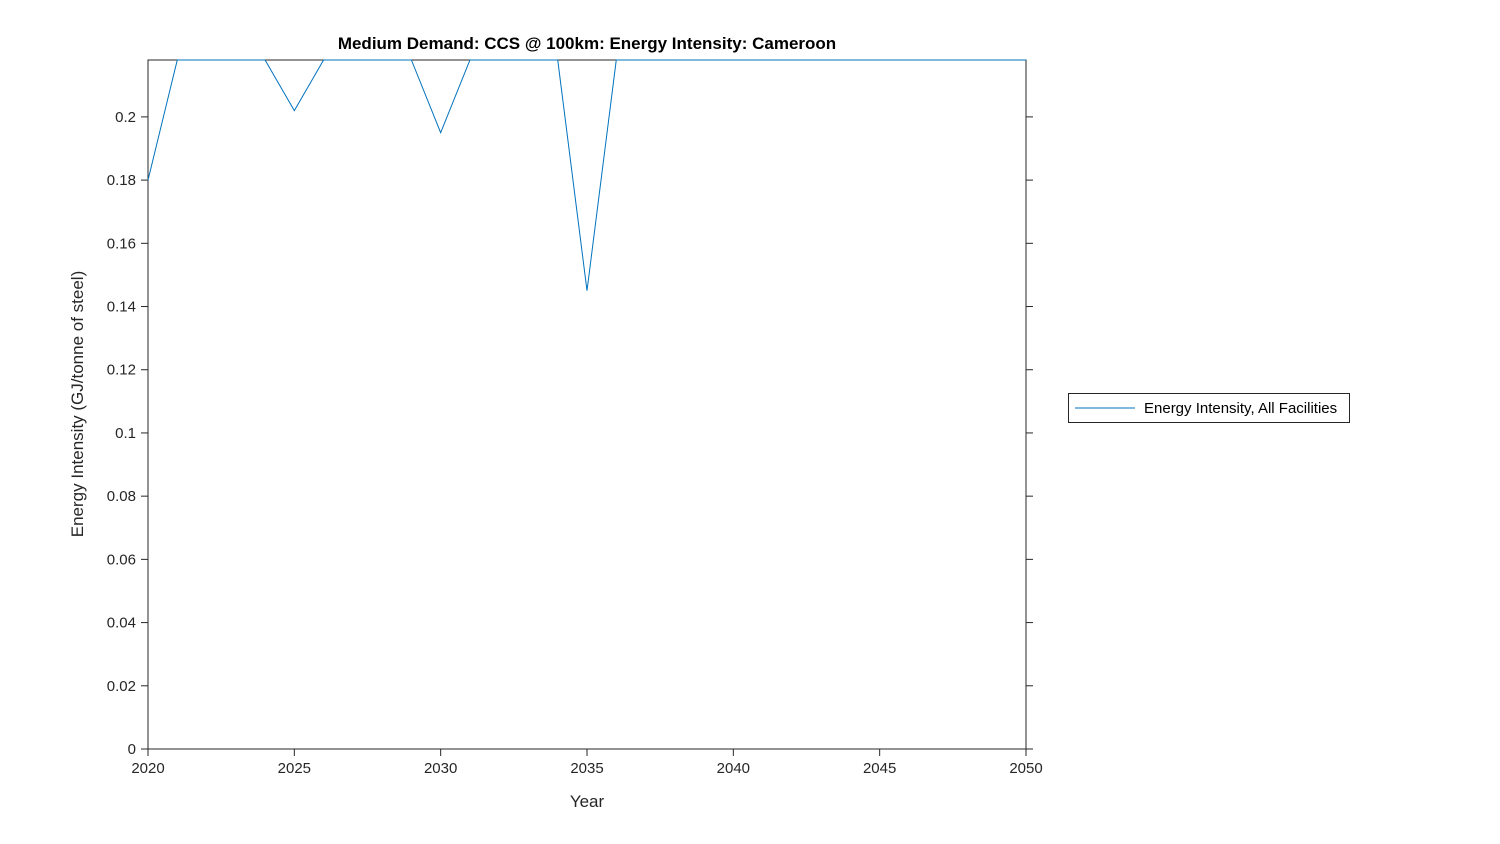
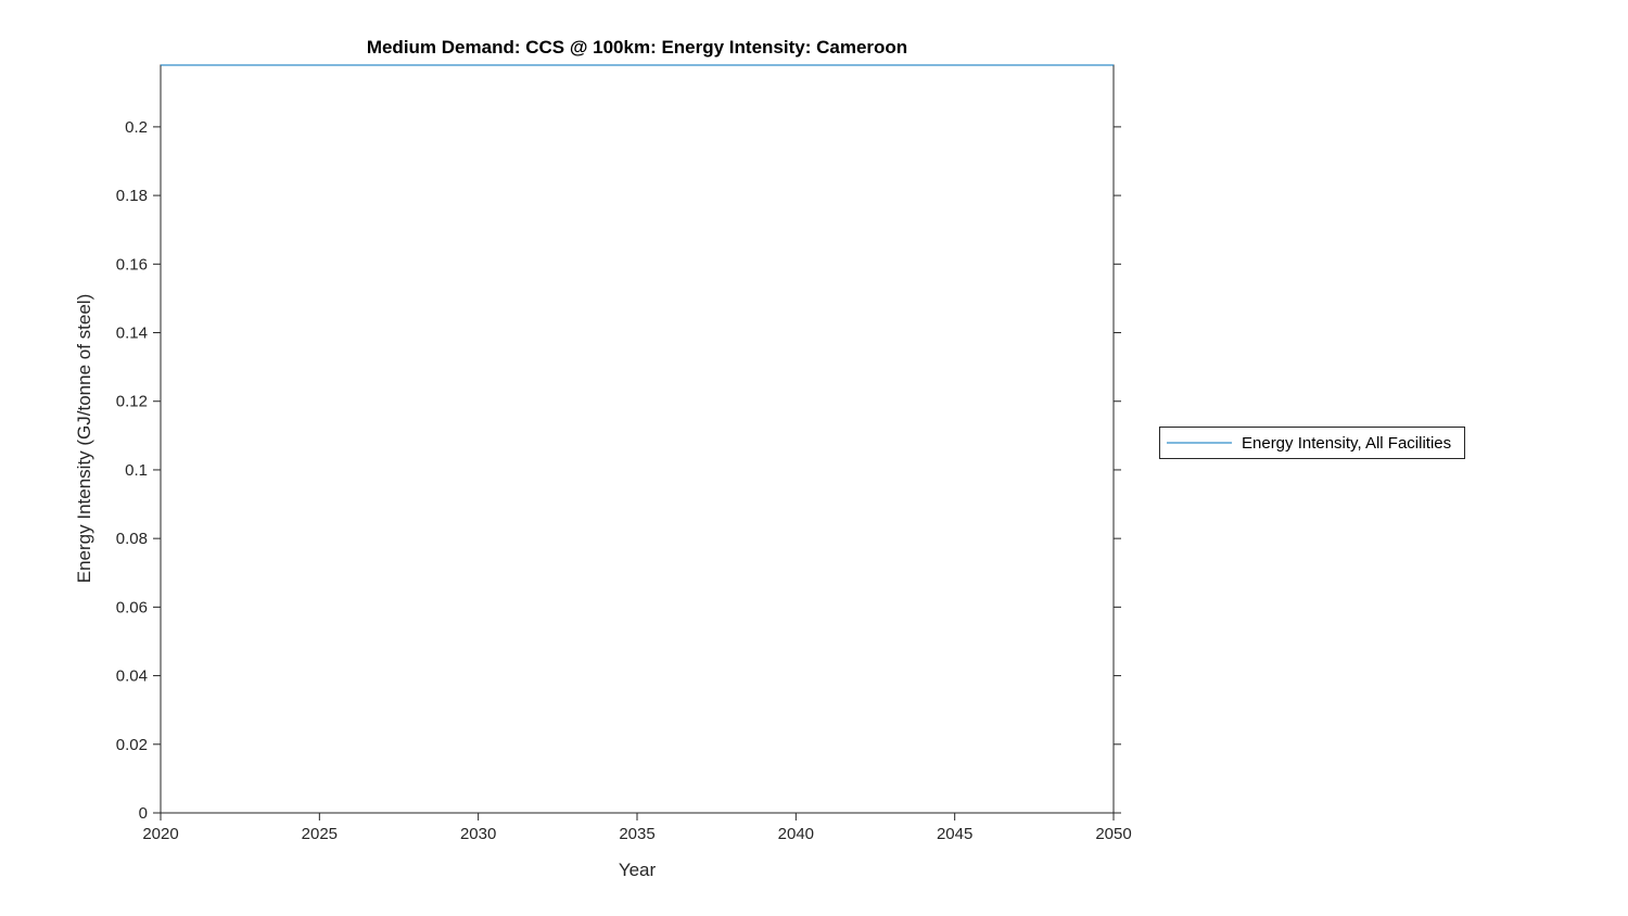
2020: 0.180 -> 0.218
2025: 0.202 -> 0.218
2030: 0.195 -> 0.218
2035: 0.145 -> 0.218
